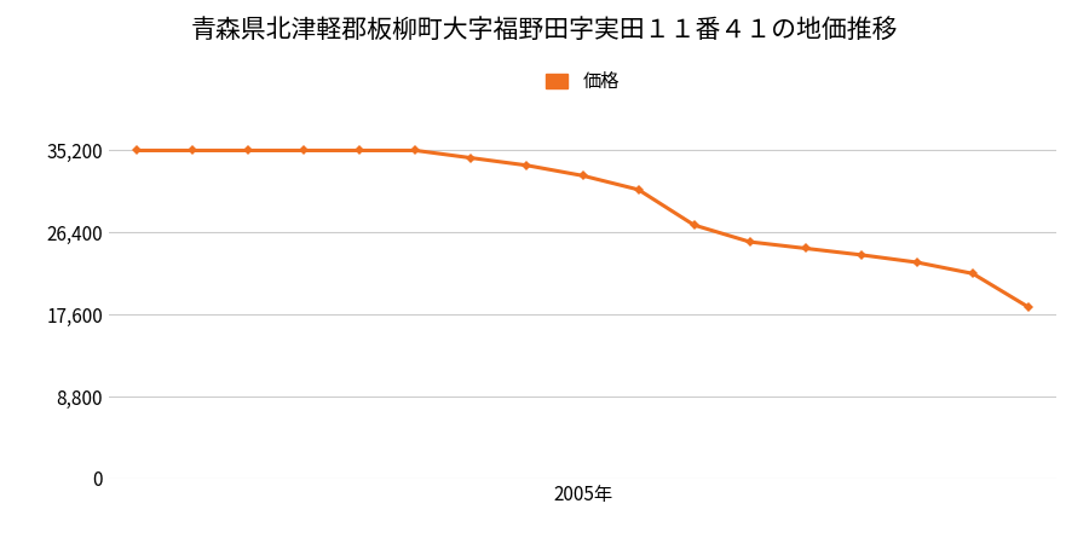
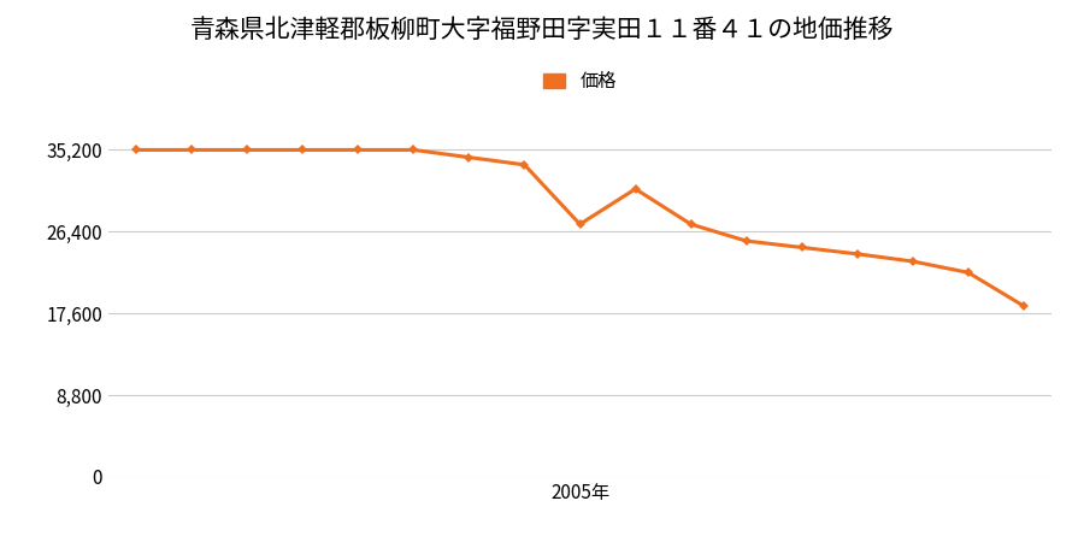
2005年: 32,500 -> 27,200
